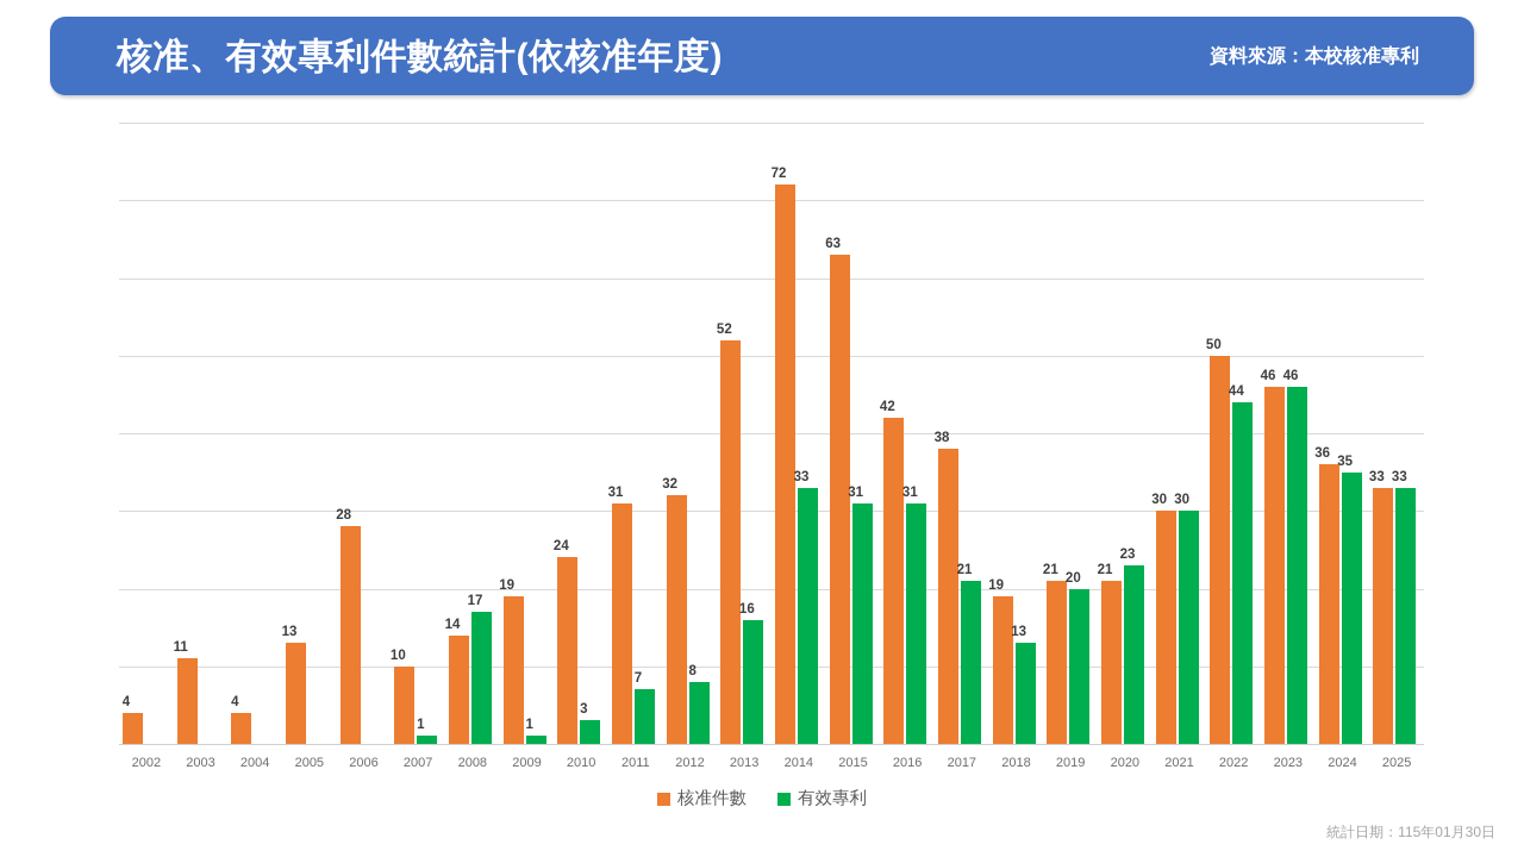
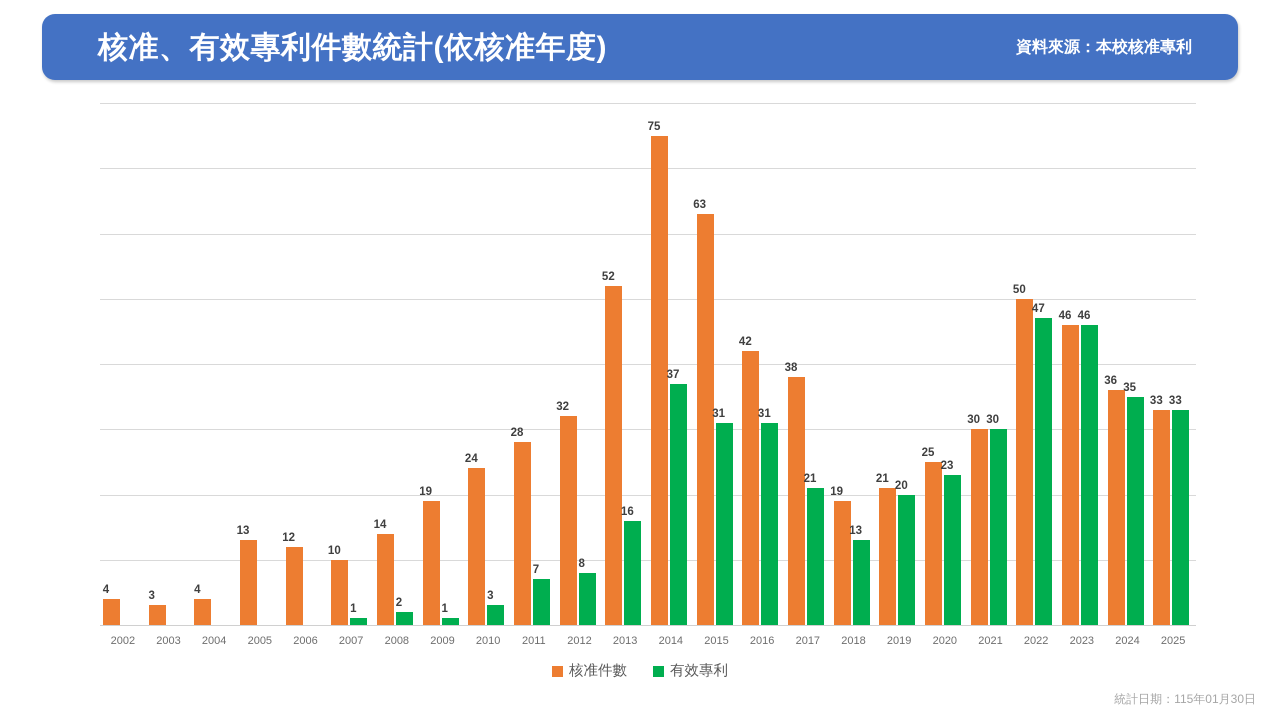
核准件數/2003: 11 -> 3
核准件數/2006: 28 -> 12
有效專利/2008: 17 -> 2
核准件數/2011: 31 -> 28
核准件數/2014: 72 -> 75
有效專利/2014: 33 -> 37
核准件數/2020: 21 -> 25
有效專利/2022: 44 -> 47
